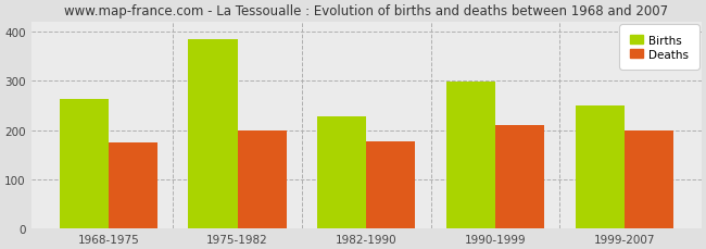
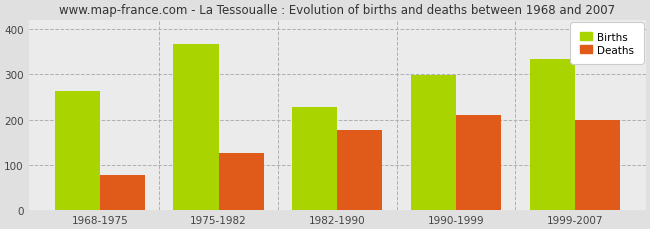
Deaths/1968-1975: 175 -> 78
Births/1975-1982: 385 -> 367
Deaths/1975-1982: 200 -> 127
Births/1999-2007: 250 -> 335
